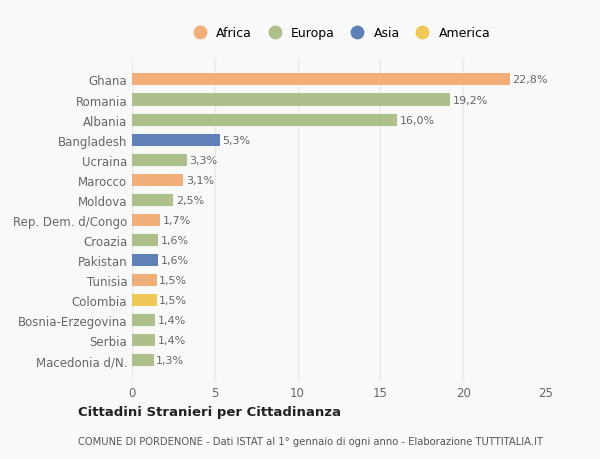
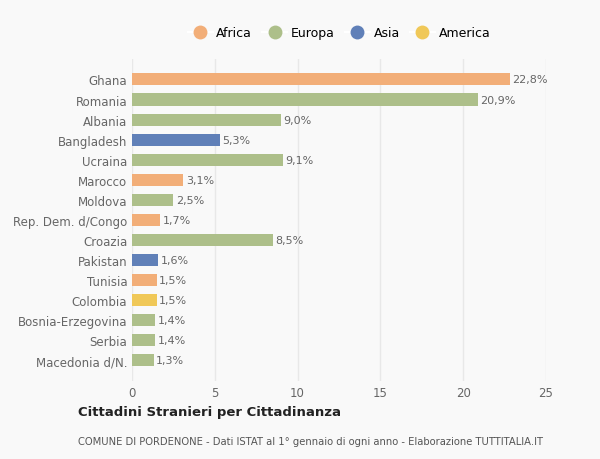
Romania: 19,2% -> 20,9%
Albania: 16,0% -> 9,0%
Ucraina: 3,3% -> 9,1%
Croazia: 1,6% -> 8,5%
